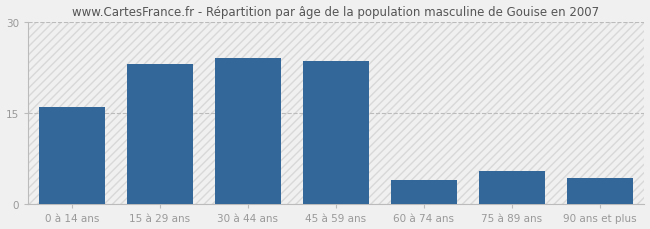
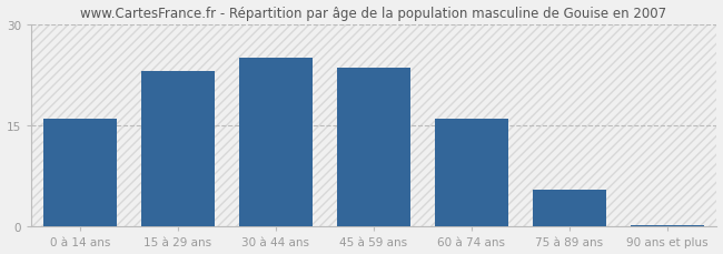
30 à 44 ans: 24.0 -> 25.0
60 à 74 ans: 4.0 -> 16.0
90 ans et plus: 4.4 -> 0.3
